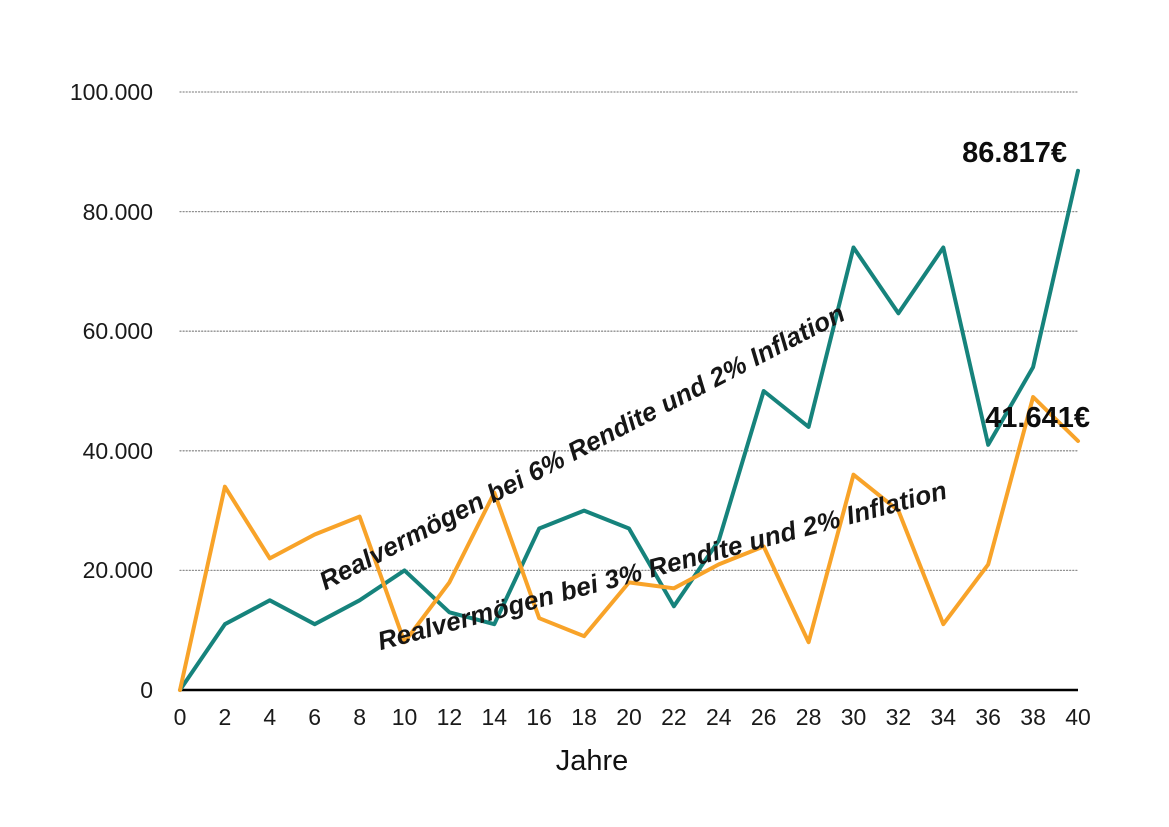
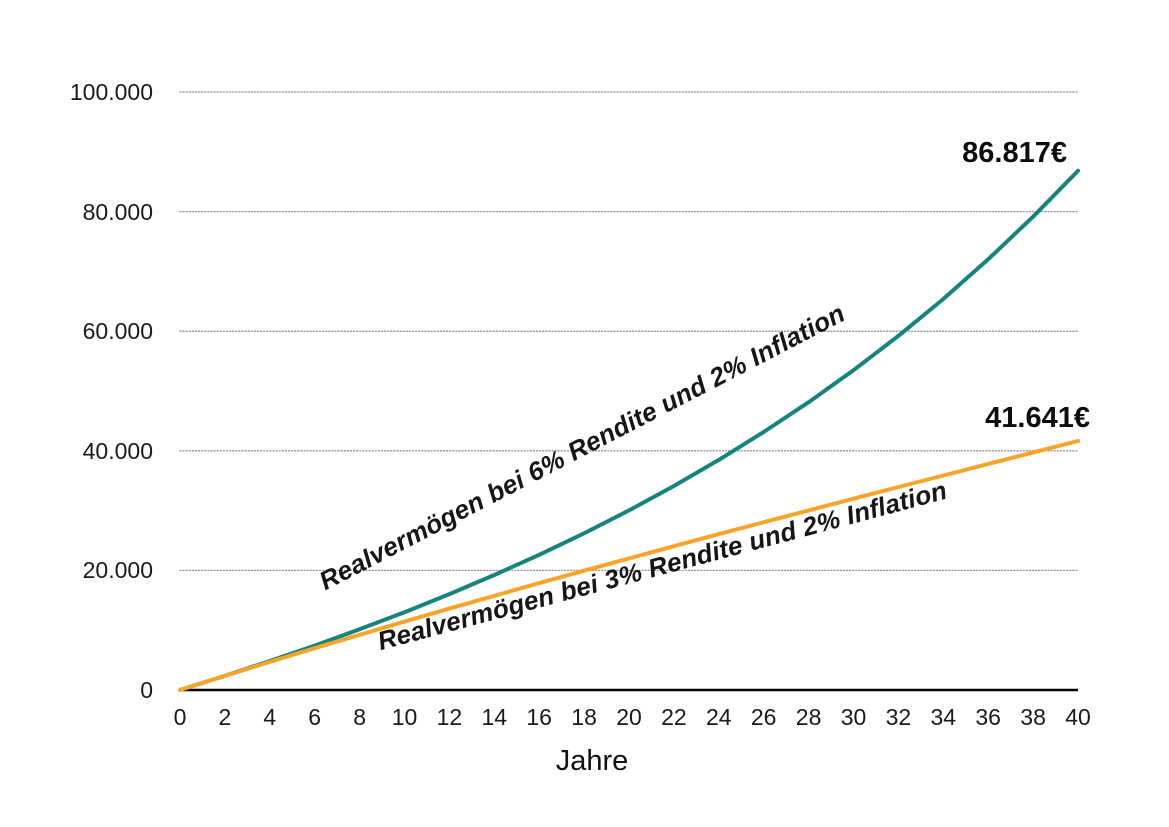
Realvermögen bei 6% Rendite und 2% Inflation/2: 11000 -> 2000
Realvermögen bei 3% Rendite und 2% Inflation/2: 34000 -> 2000
Realvermögen bei 6% Rendite und 2% Inflation/4: 15000 -> 5000
Realvermögen bei 3% Rendite und 2% Inflation/4: 22000 -> 5000
Realvermögen bei 6% Rendite und 2% Inflation/6: 11000 -> 7000
Realvermögen bei 3% Rendite und 2% Inflation/6: 26000 -> 7000
Realvermögen bei 6% Rendite und 2% Inflation/8: 15000 -> 10000
Realvermögen bei 3% Rendite und 2% Inflation/8: 29000 -> 9000
Realvermögen bei 6% Rendite und 2% Inflation/10: 20000 -> 13000
Realvermögen bei 3% Rendite und 2% Inflation/10: 8000 -> 11000
Realvermögen bei 6% Rendite und 2% Inflation/12: 13000 -> 16000
Realvermögen bei 3% Rendite und 2% Inflation/12: 18000 -> 14000
Realvermögen bei 6% Rendite und 2% Inflation/14: 11000 -> 19000
Realvermögen bei 3% Rendite und 2% Inflation/14: 33000 -> 16000
Realvermögen bei 6% Rendite und 2% Inflation/16: 27000 -> 23000
Realvermögen bei 3% Rendite und 2% Inflation/16: 12000 -> 18000
Realvermögen bei 6% Rendite und 2% Inflation/18: 30000 -> 26000
Realvermögen bei 3% Rendite und 2% Inflation/18: 9000 -> 20000
Realvermögen bei 6% Rendite und 2% Inflation/20: 27000 -> 30000
Realvermögen bei 3% Rendite und 2% Inflation/20: 18000 -> 22000
Realvermögen bei 6% Rendite und 2% Inflation/22: 14000 -> 34000
Realvermögen bei 3% Rendite und 2% Inflation/22: 17000 -> 24000
Realvermögen bei 6% Rendite und 2% Inflation/24: 25000 -> 38000
Realvermögen bei 3% Rendite und 2% Inflation/24: 21000 -> 26000
Realvermögen bei 6% Rendite und 2% Inflation/26: 50000 -> 43000
Realvermögen bei 3% Rendite und 2% Inflation/26: 24000 -> 28000
Realvermögen bei 6% Rendite und 2% Inflation/28: 44000 -> 48000
Realvermögen bei 3% Rendite und 2% Inflation/28: 8000 -> 30000
Realvermögen bei 6% Rendite und 2% Inflation/30: 74000 -> 53000
Realvermögen bei 3% Rendite und 2% Inflation/30: 36000 -> 32000
Realvermögen bei 6% Rendite und 2% Inflation/32: 63000 -> 59000
Realvermögen bei 3% Rendite und 2% Inflation/32: 30000 -> 34000
Realvermögen bei 6% Rendite und 2% Inflation/34: 74000 -> 65000
Realvermögen bei 3% Rendite und 2% Inflation/34: 11000 -> 36000
Realvermögen bei 6% Rendite und 2% Inflation/36: 41000 -> 72000
Realvermögen bei 3% Rendite und 2% Inflation/36: 21000 -> 38000
Realvermögen bei 6% Rendite und 2% Inflation/38: 54000 -> 79000
Realvermögen bei 3% Rendite und 2% Inflation/38: 49000 -> 40000
